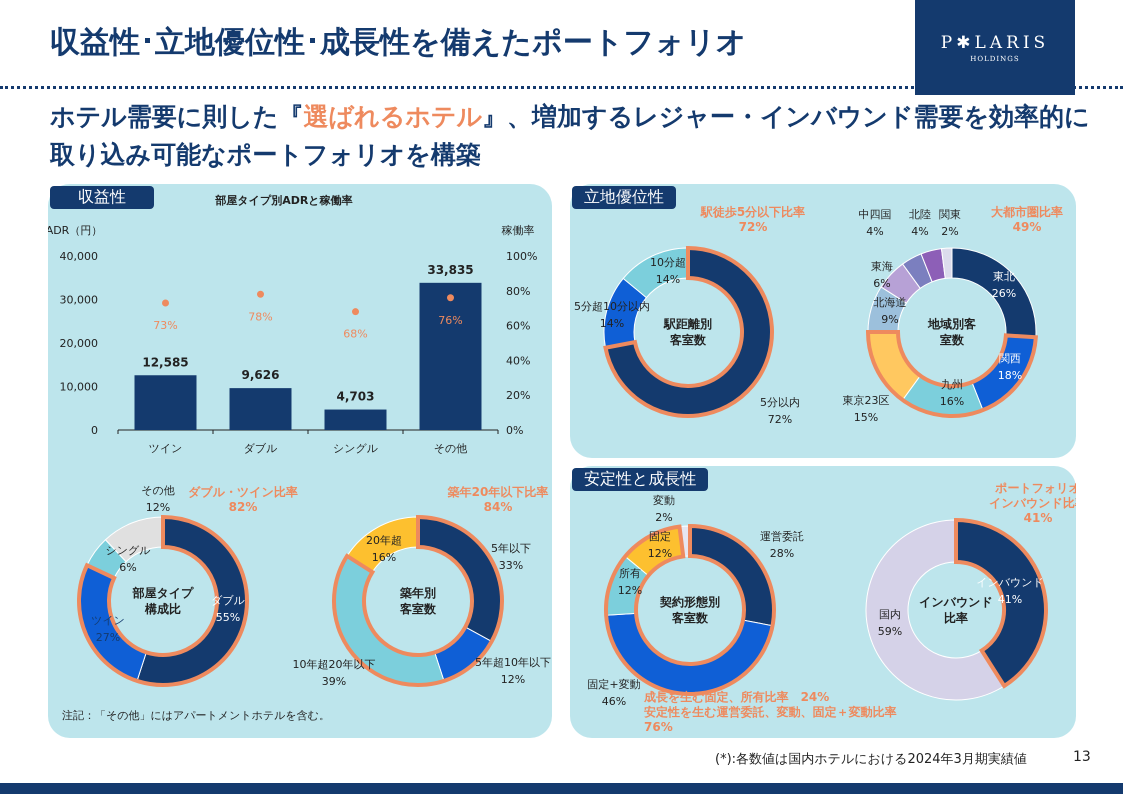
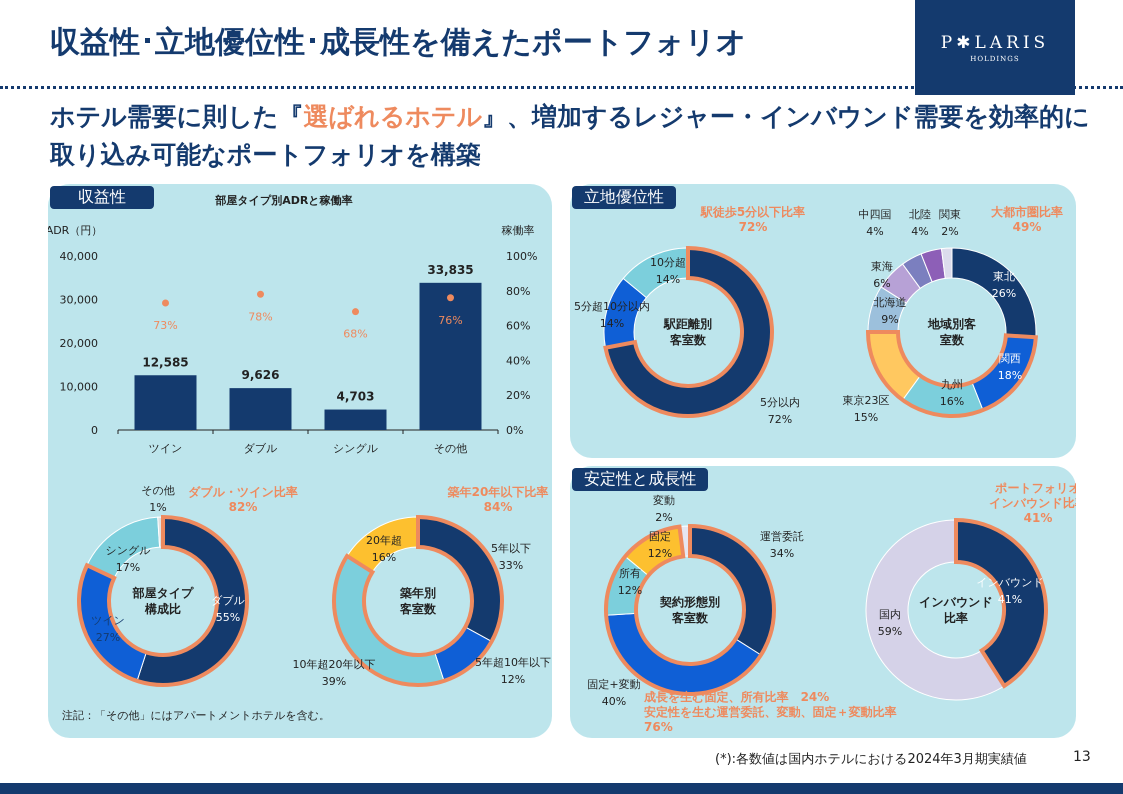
部屋タイプ構成比/シングル: 6% -> 17%
部屋タイプ構成比/その他: 12% -> 1%
契約形態別客室数/運営委託: 28% -> 34%
契約形態別客室数/固定+変動: 46% -> 40%
